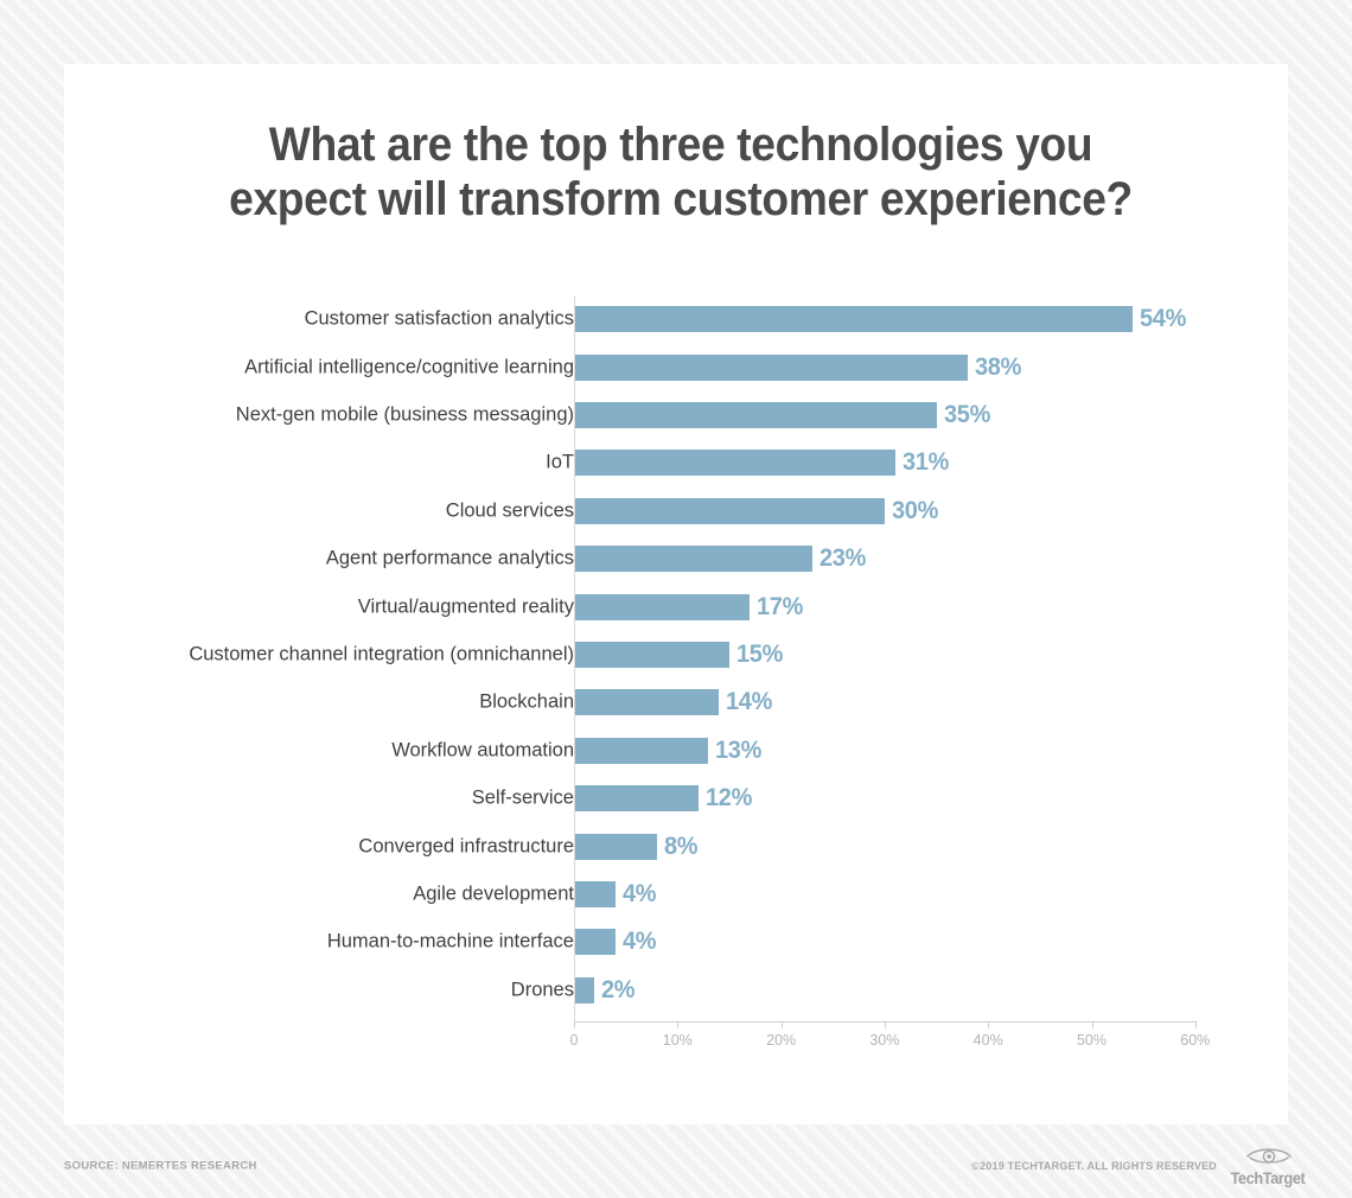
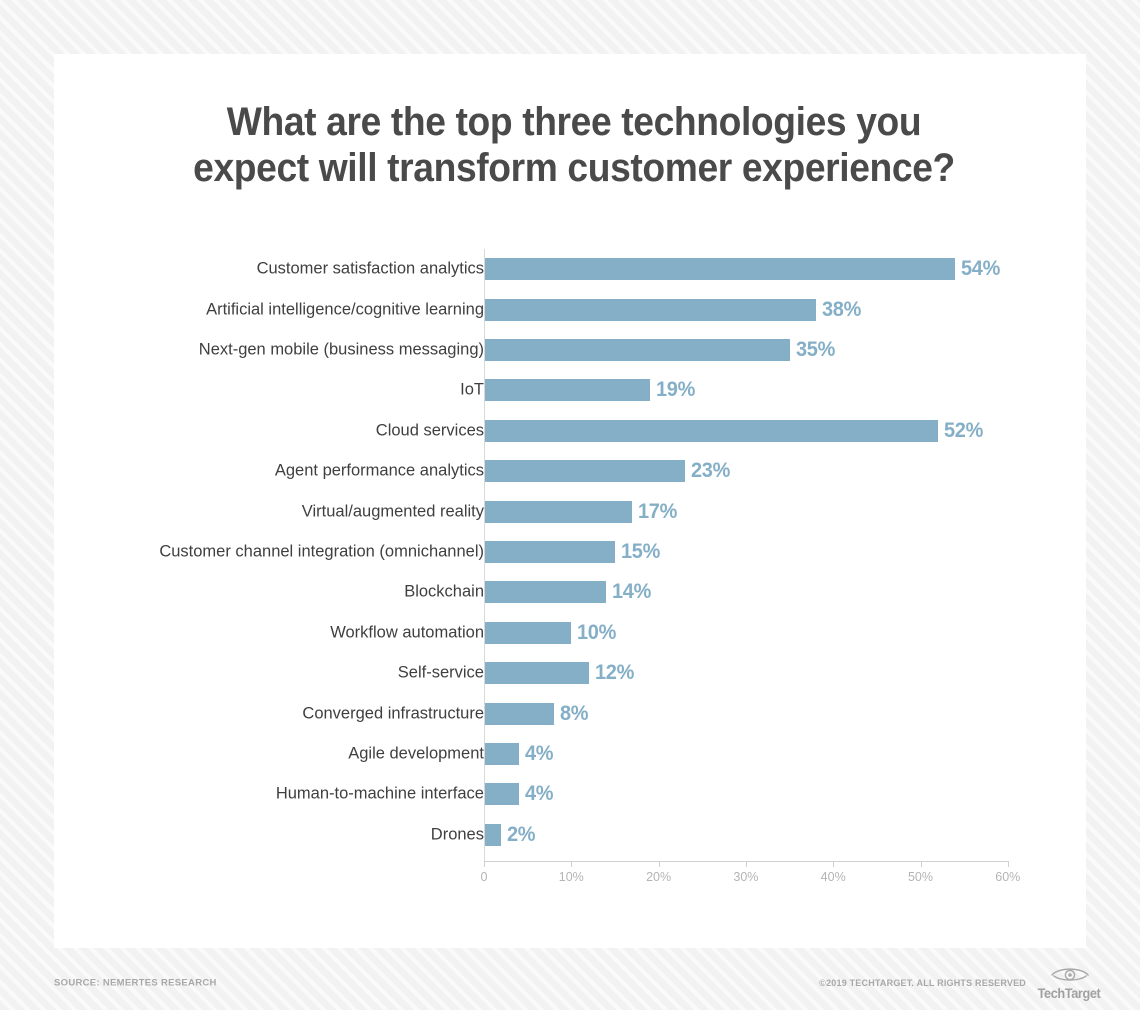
IoT: 31% -> 19%
Cloud services: 30% -> 52%
Workflow automation: 13% -> 10%
